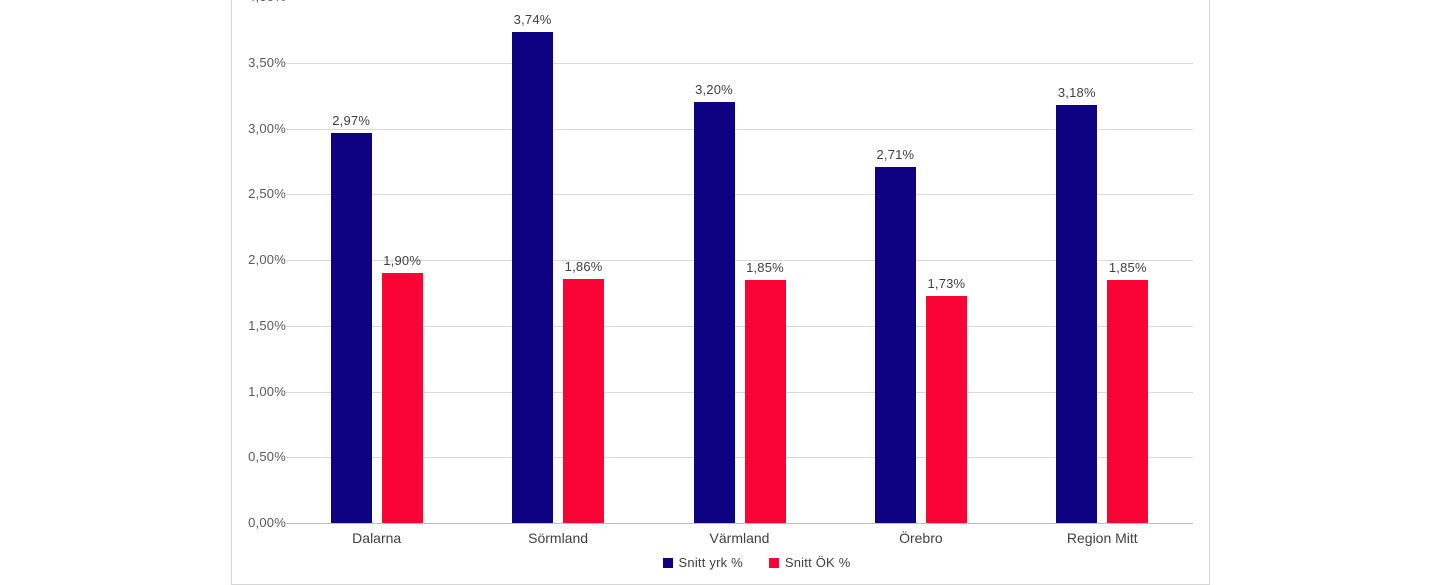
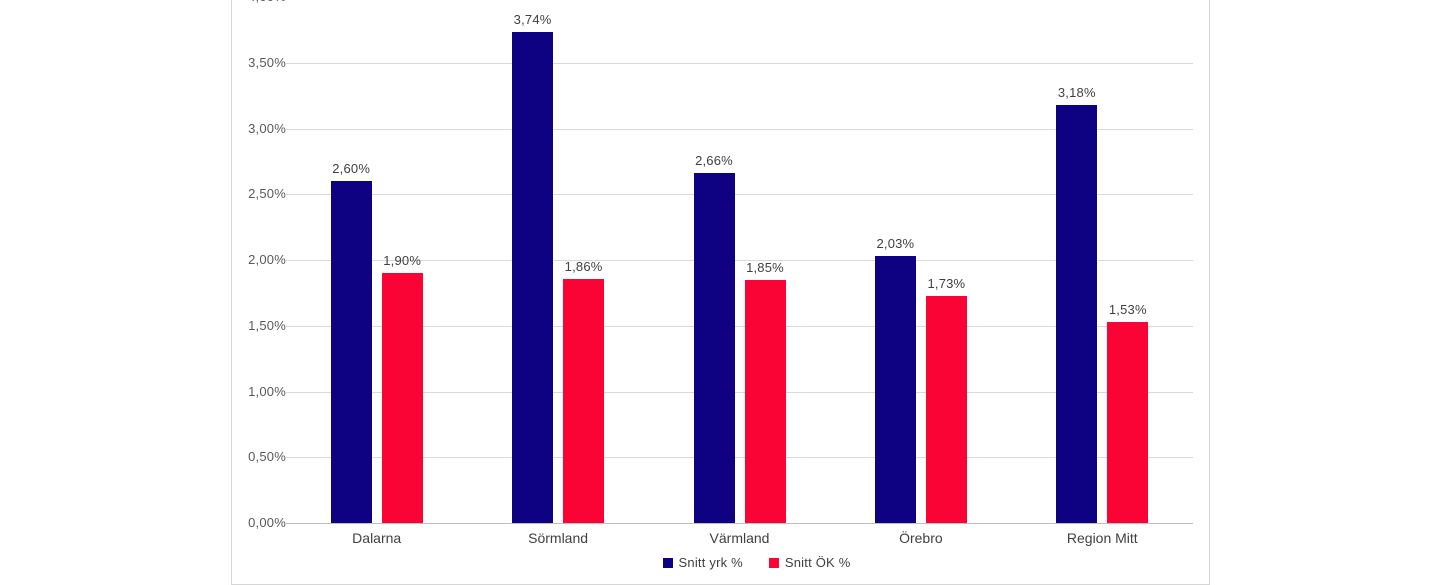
Snitt yrk %/Dalarna: 2,97% -> 2,60%
Snitt yrk %/Värmland: 3,20% -> 2,66%
Snitt yrk %/Örebro: 2,71% -> 2,03%
Snitt ÖK %/Region Mitt: 1,85% -> 1,53%
